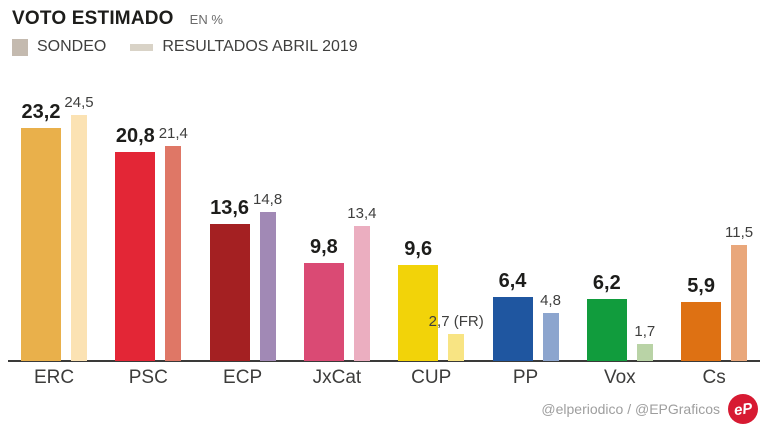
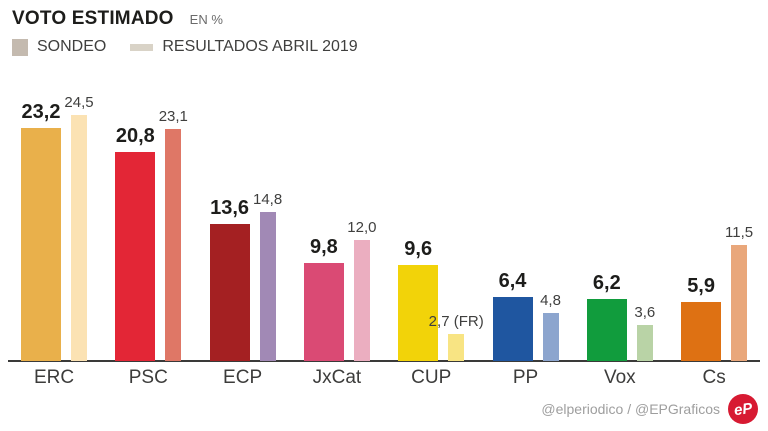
RESULTADOS ABRIL 2019/PSC: 21,4 -> 23,1
RESULTADOS ABRIL 2019/JxCat: 13,4 -> 12,0
RESULTADOS ABRIL 2019/Vox: 1,7 -> 3,6
